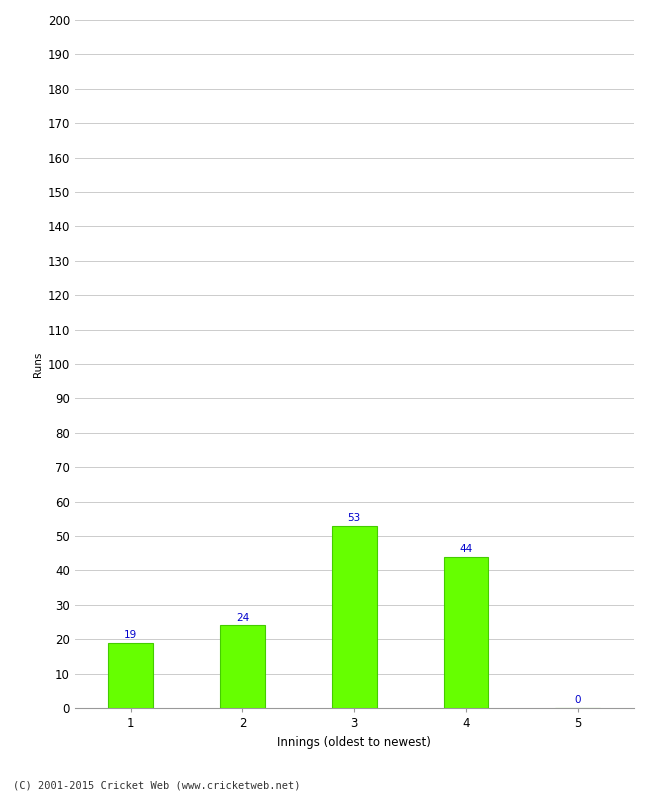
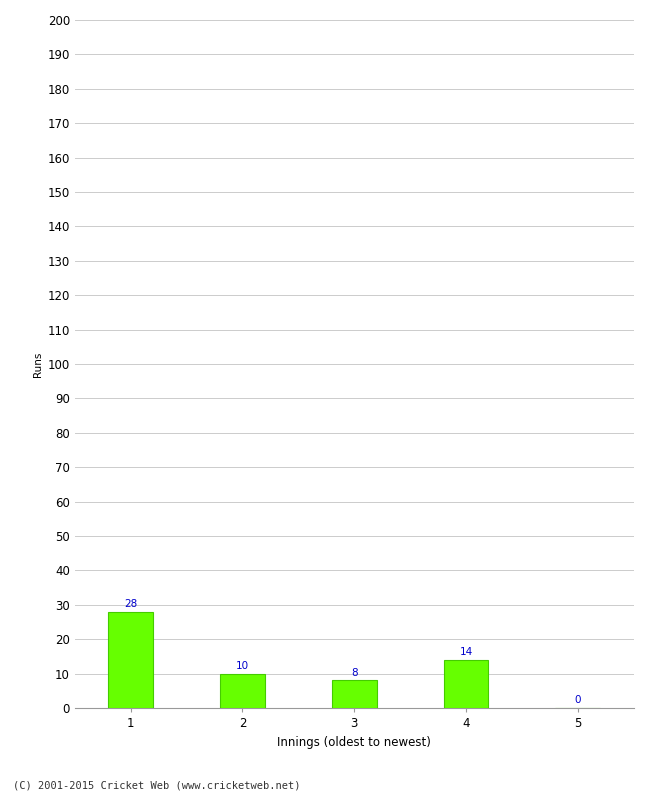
1: 19 -> 28
2: 24 -> 10
3: 53 -> 8
4: 44 -> 14
